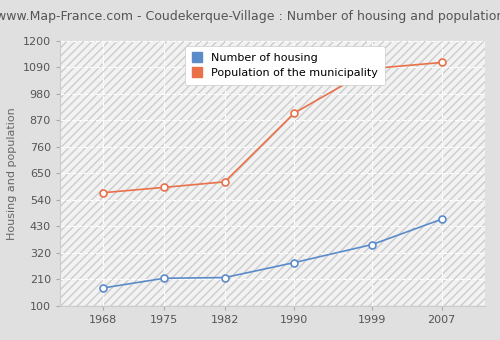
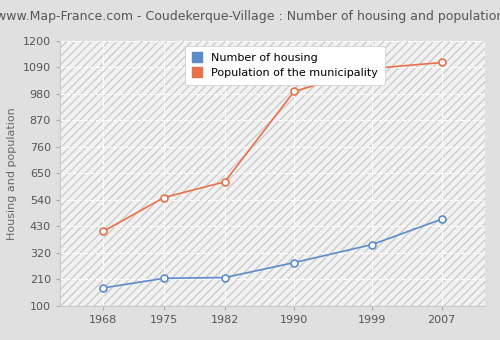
Population of the municipality/1968: 570 -> 410
Population of the municipality/1975: 592 -> 550
Population of the municipality/1990: 900 -> 990
